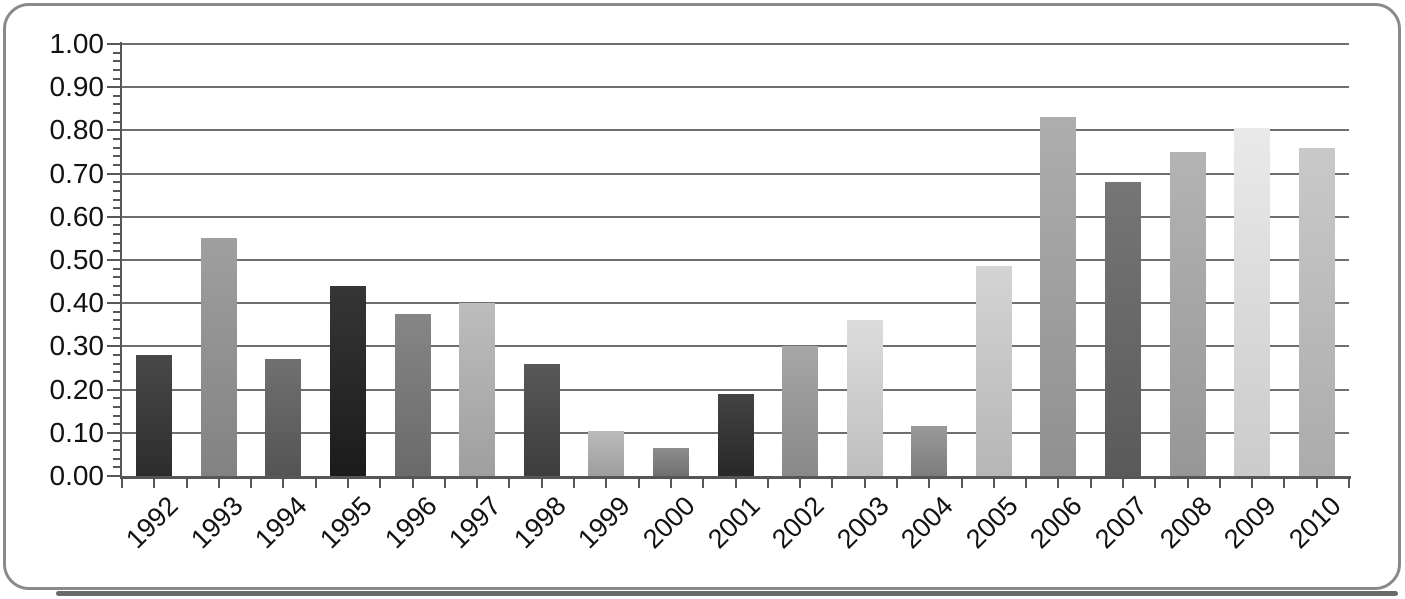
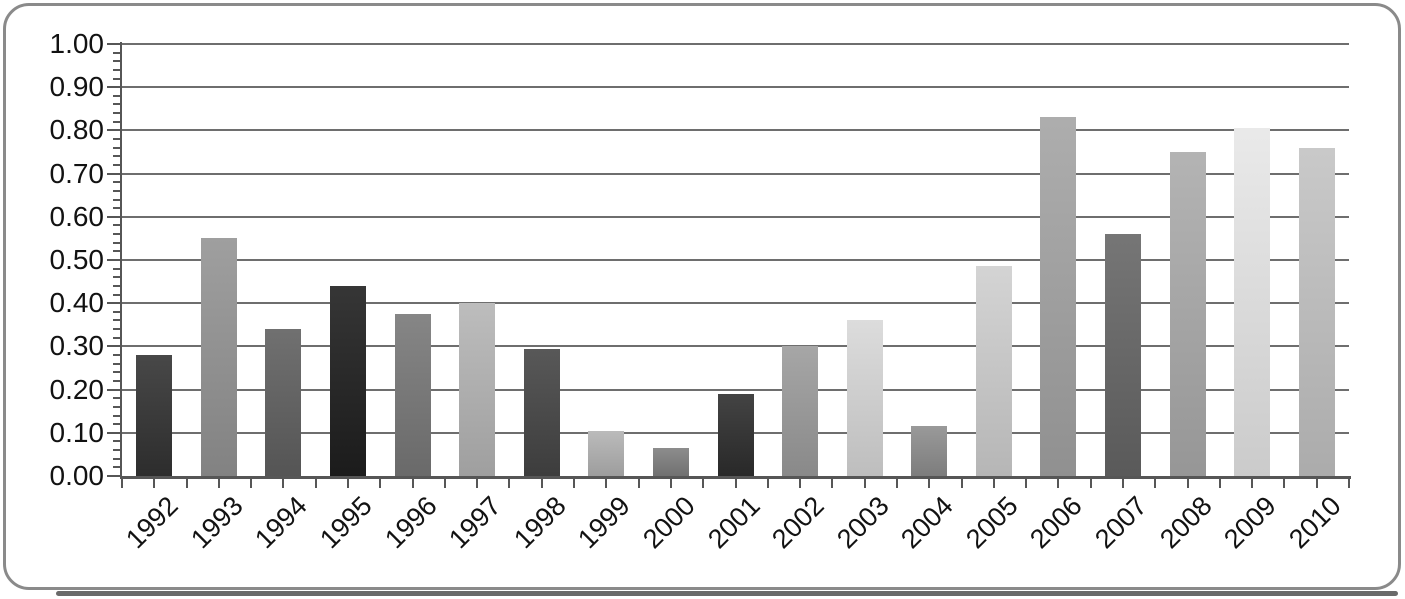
1994: 0.27 -> 0.34
1998: 0.26 -> 0.29
2007: 0.68 -> 0.56
